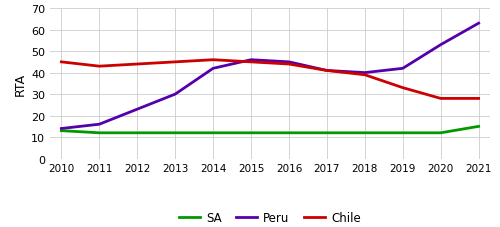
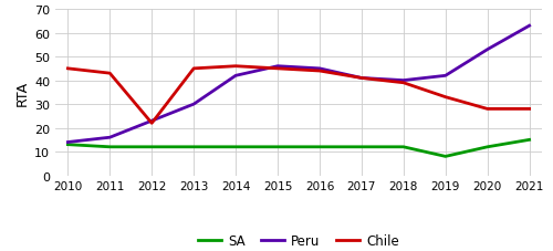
Chile/2012: 44 -> 22
SA/2019: 12 -> 8
